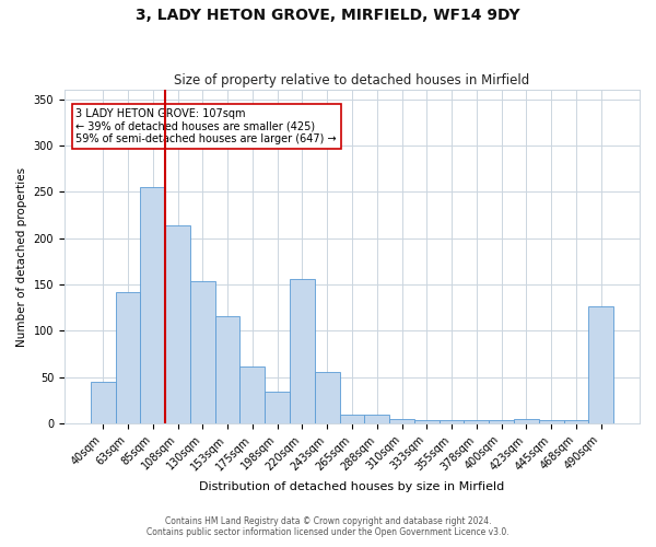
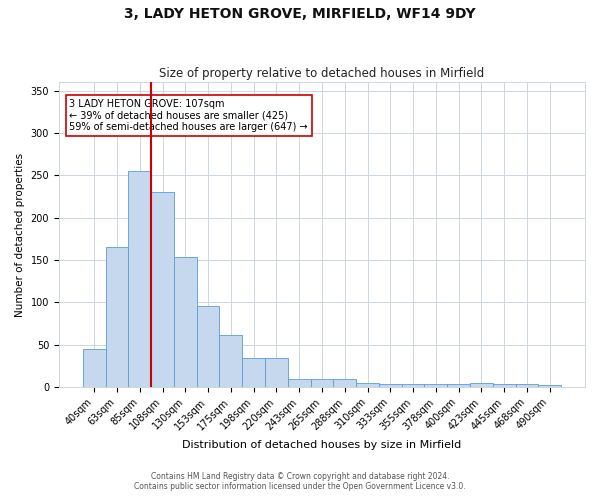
63sqm: 142 -> 165
108sqm: 214 -> 230
153sqm: 116 -> 96
220sqm: 156 -> 34
243sqm: 56 -> 10
490sqm: 126 -> 2
